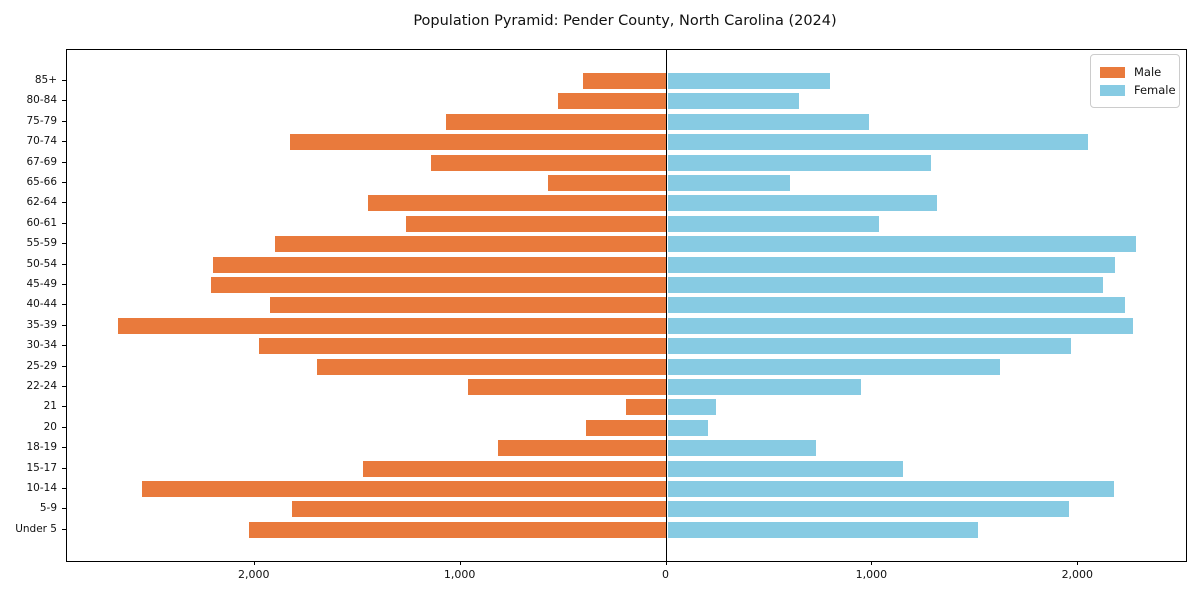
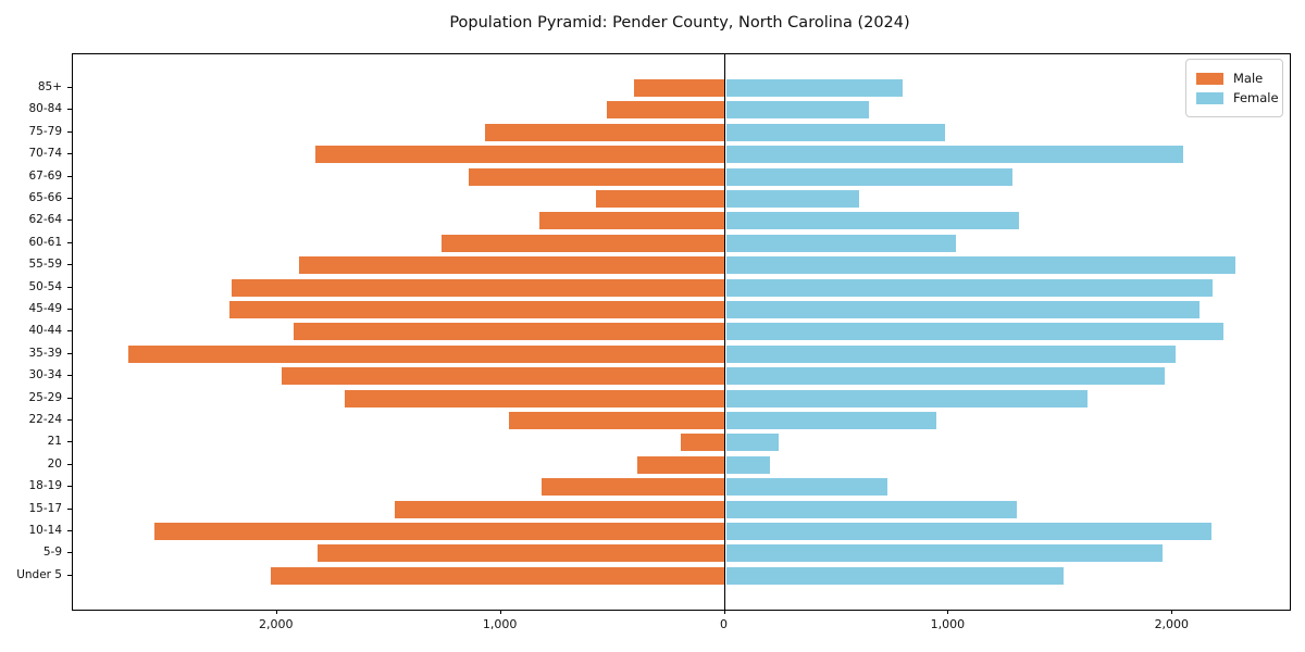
Male/62-64: 1450 -> 830
Female/35-39: 2260 -> 2010
Female/15-17: 1140 -> 1300
